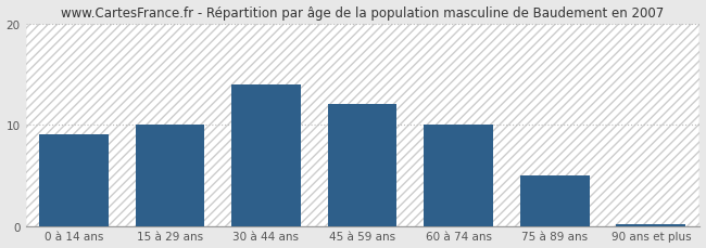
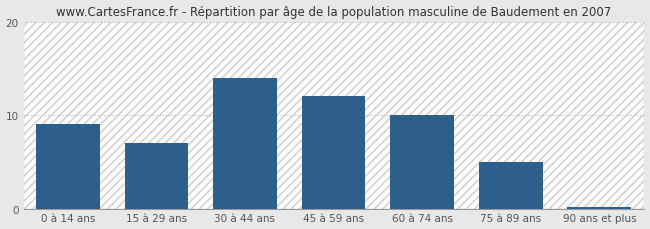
15 à 29 ans: 10.0 -> 7.0
